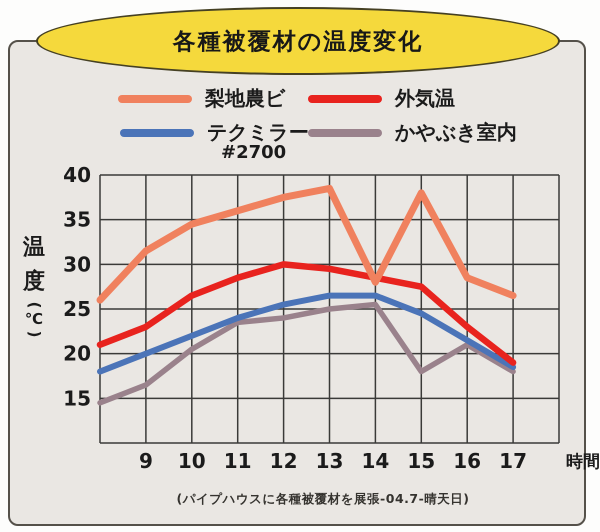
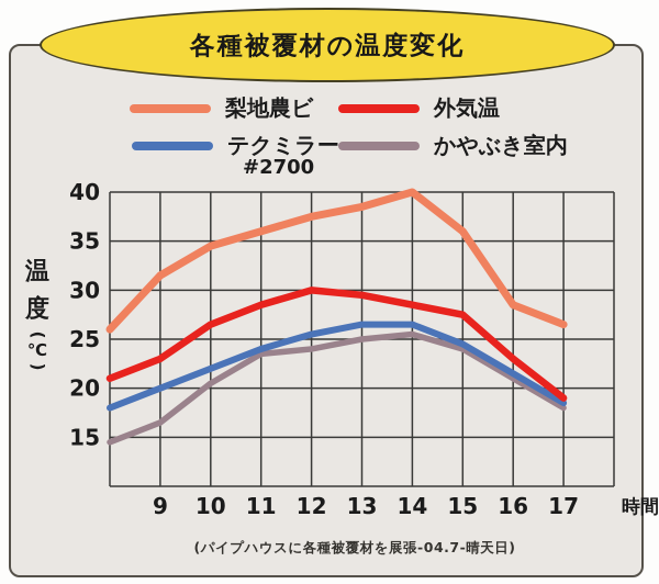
梨地農ビ/14: 28 -> 40
かやぶき室内/15: 18 -> 24
梨地農ビ/15: 38 -> 36
